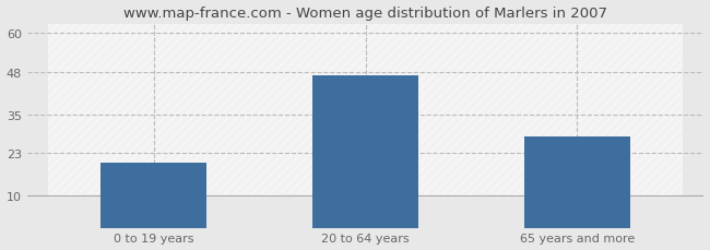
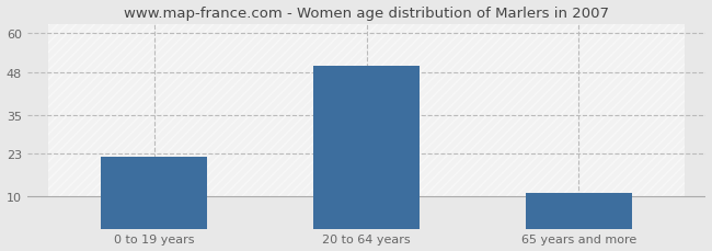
0 to 19 years: 20 -> 22
20 to 64 years: 47 -> 50
65 years and more: 28 -> 11
